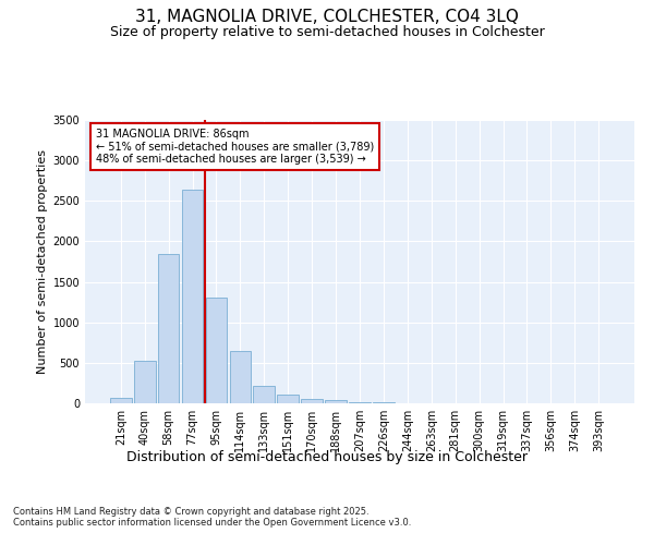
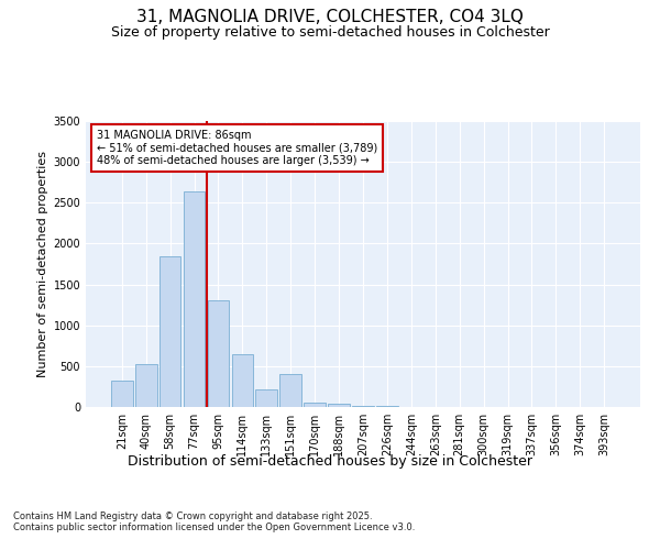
21sqm: 70 -> 320
151sqm: 110 -> 400
